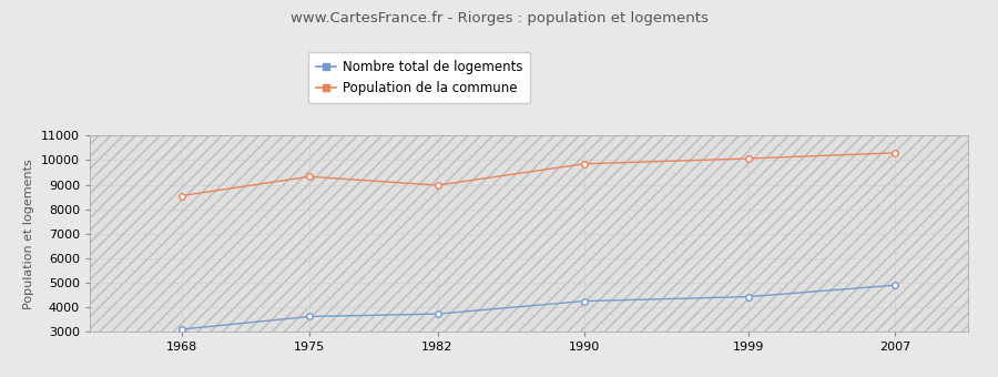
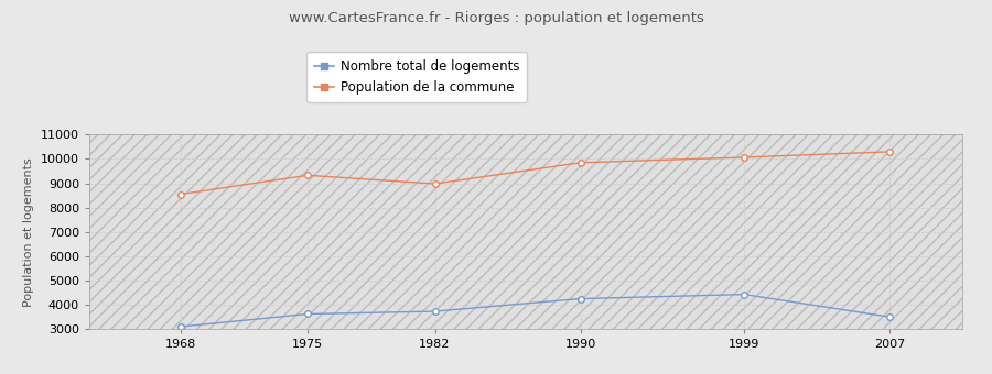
Nombre total de logements/2007: 4900 -> 3500
